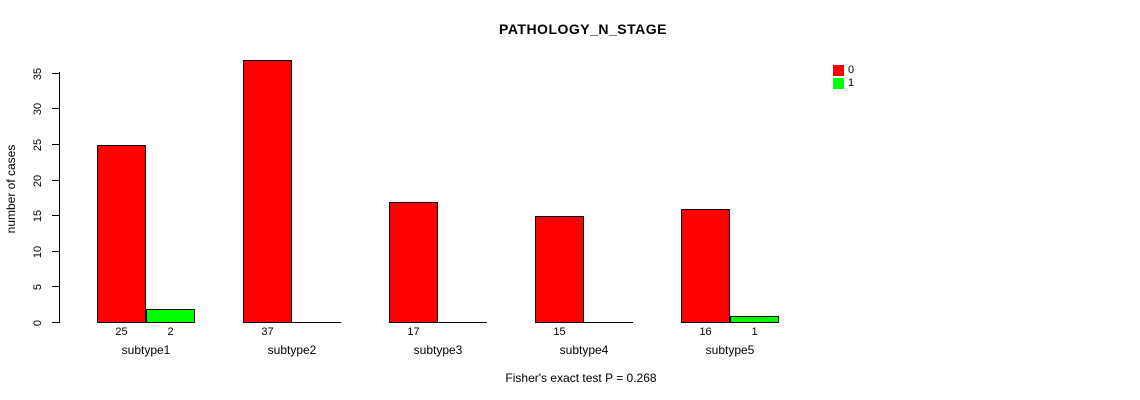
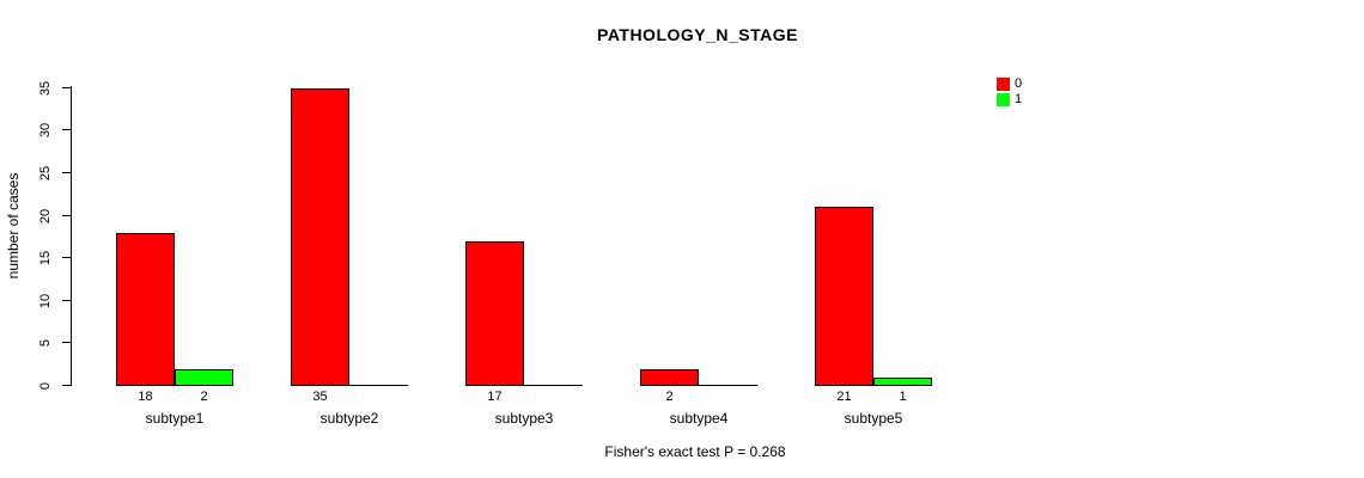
0/subtype1: 25 -> 18
0/subtype2: 37 -> 35
0/subtype4: 15 -> 2
0/subtype5: 16 -> 21
